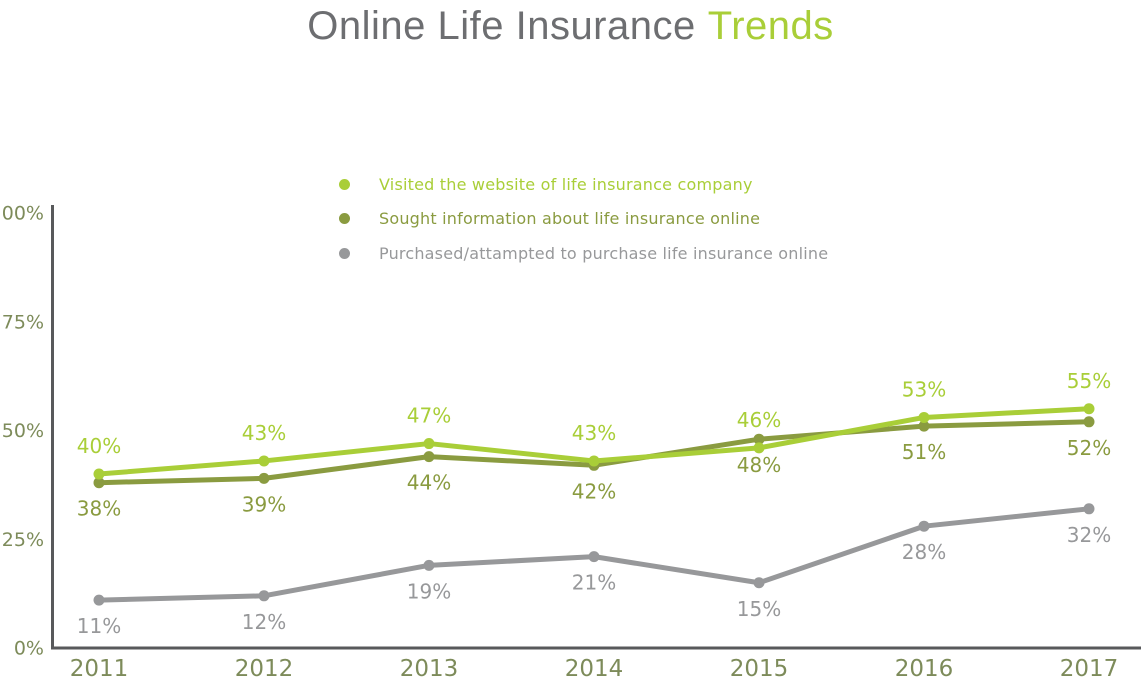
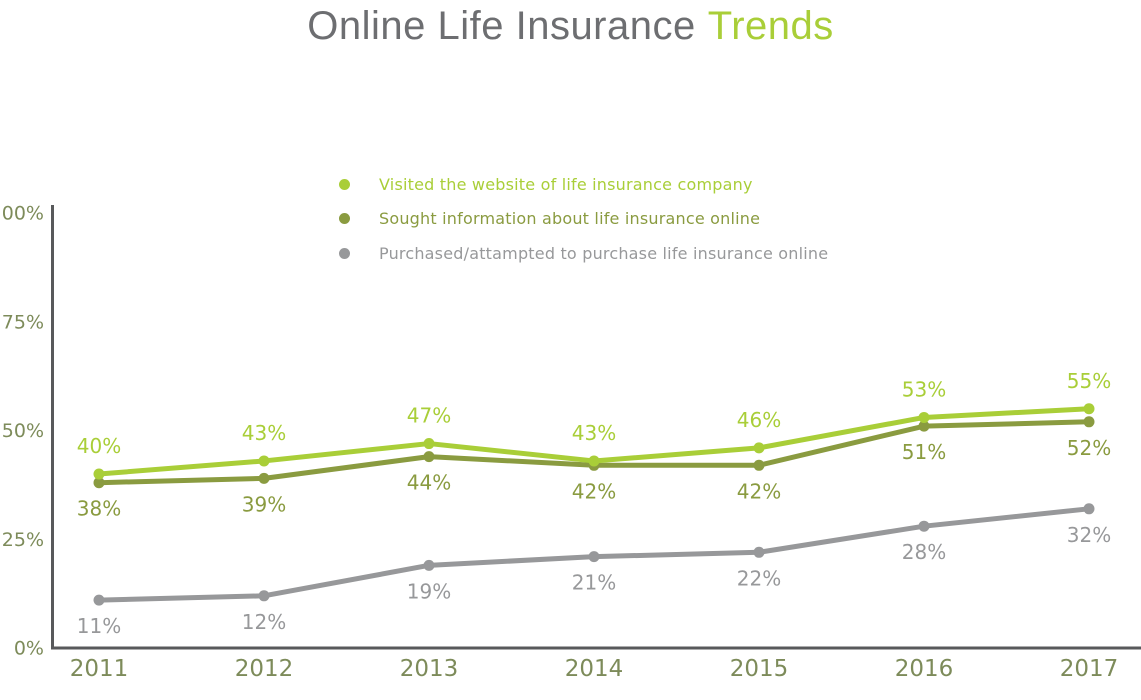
Sought information about life insurance online/2015: 48% -> 42%
Purchased/attampted to purchase life insurance online/2015: 15% -> 22%
